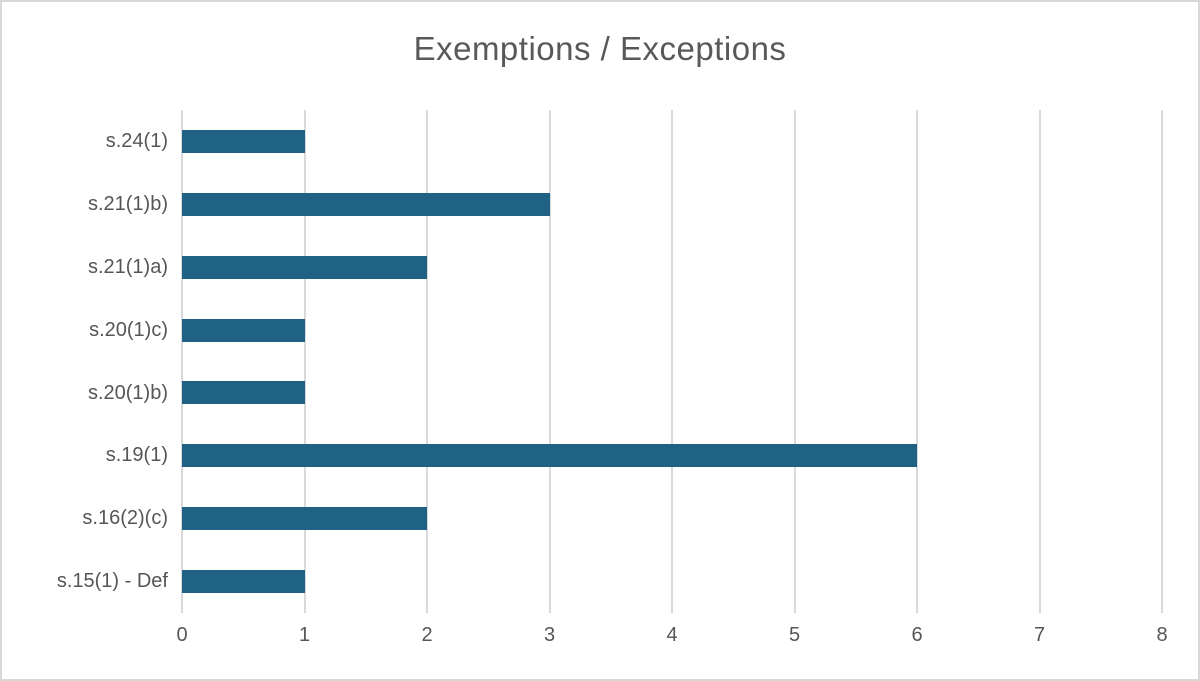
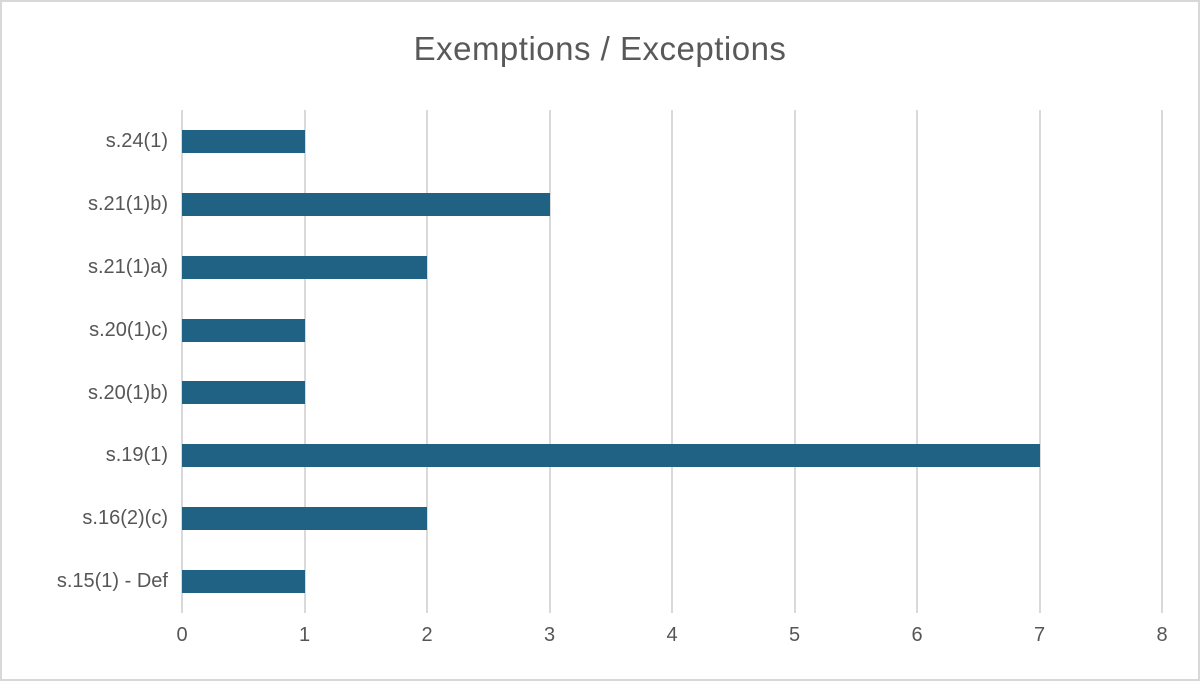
s.19(1): 6 -> 7
